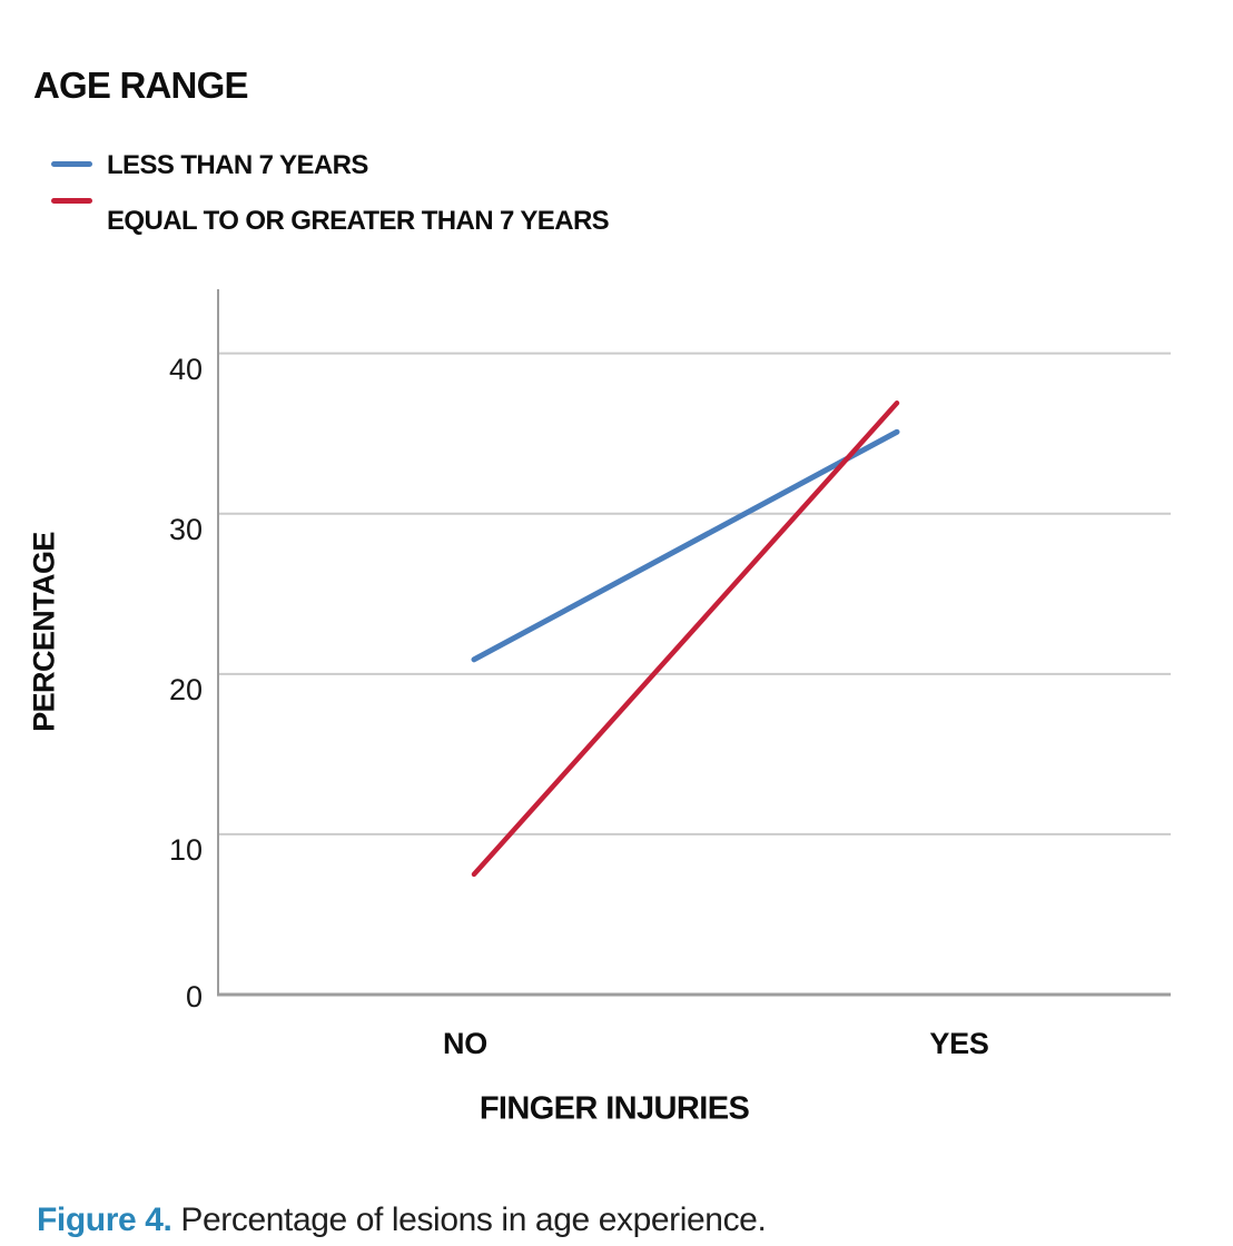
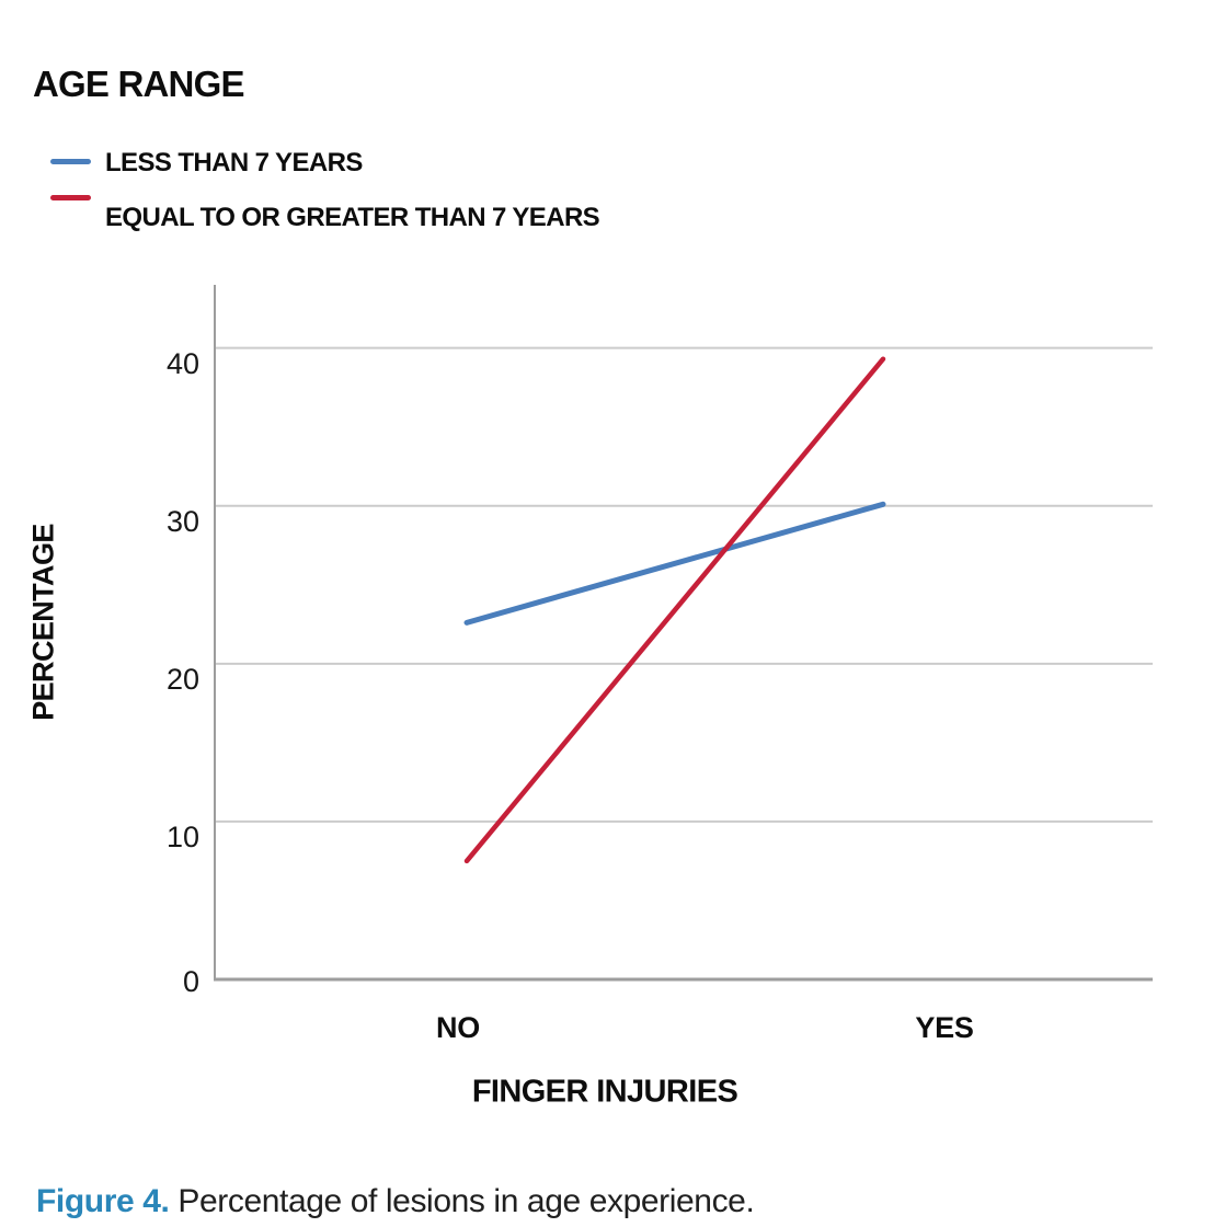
LESS THAN 7 YEARS/NO: 20.9 -> 22.6
LESS THAN 7 YEARS/YES: 35.1 -> 30.1
EQUAL TO OR GREATER THAN 7 YEARS/YES: 36.9 -> 39.3
